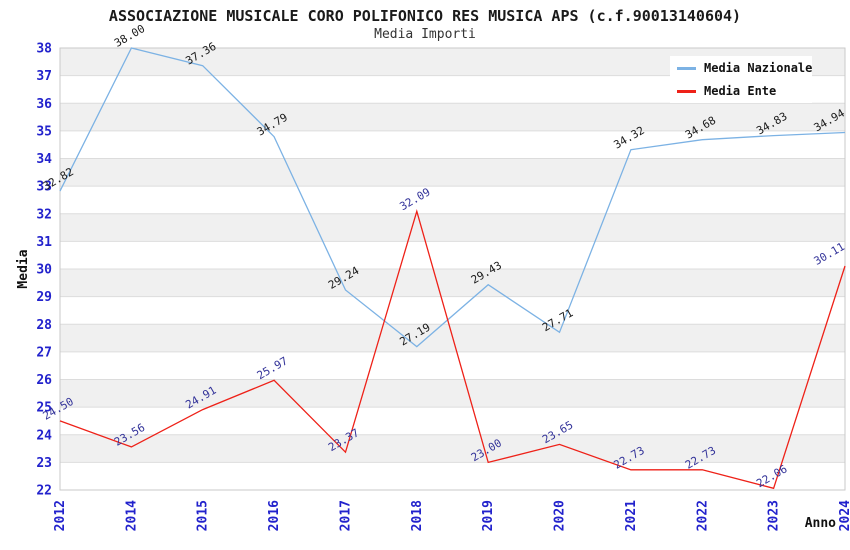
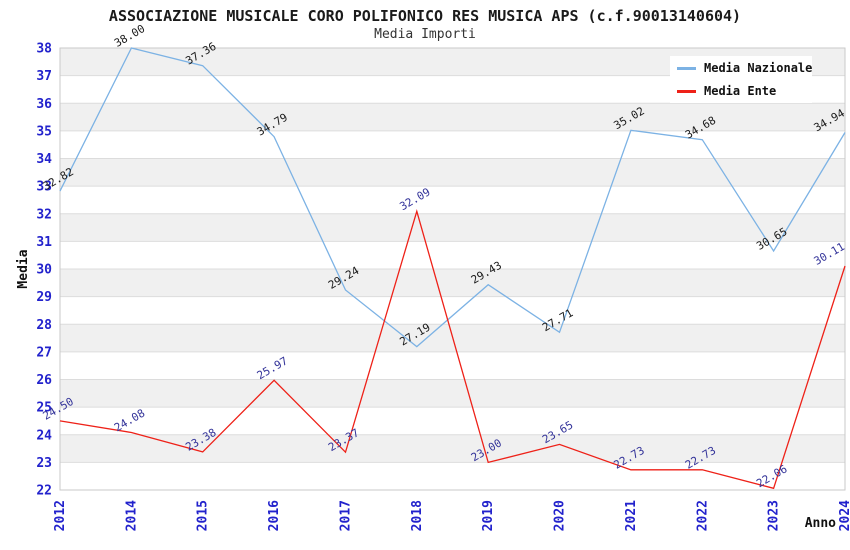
Media Ente/2014: 23.56 -> 24.08
Media Ente/2015: 24.91 -> 23.38
Media Nazionale/2021: 34.32 -> 35.02
Media Nazionale/2023: 34.83 -> 30.65
